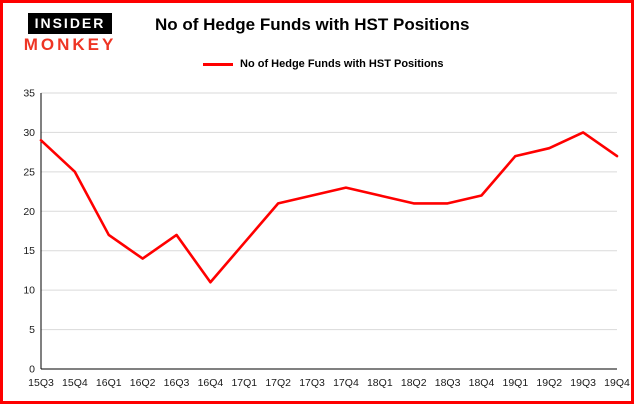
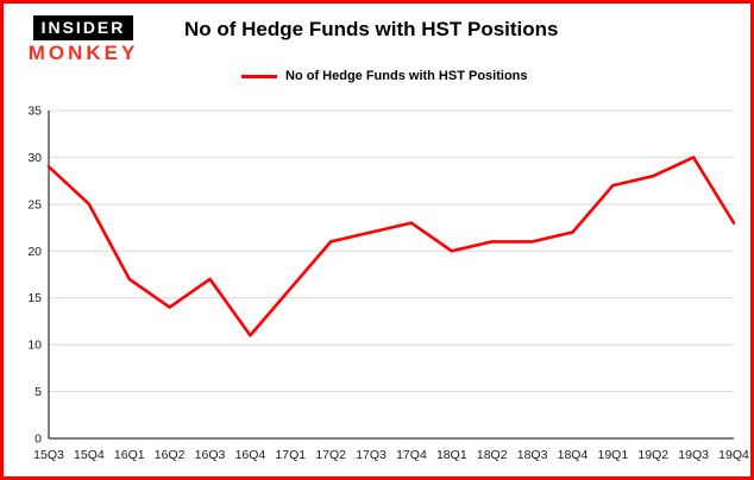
18Q1: 22 -> 20
19Q4: 27 -> 23
